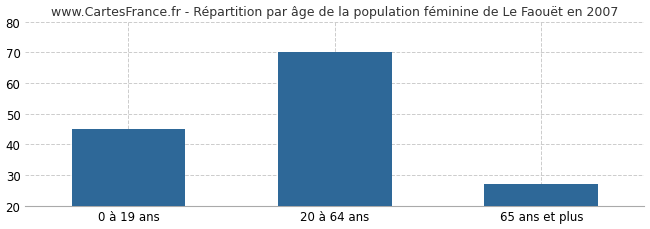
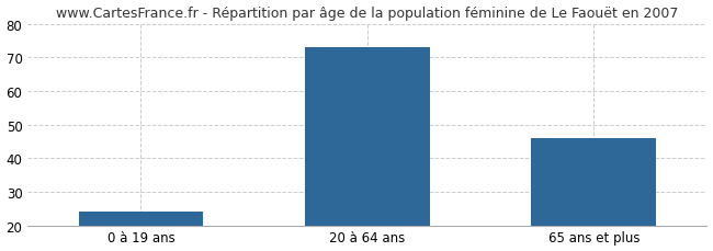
0 à 19 ans: 45 -> 24
20 à 64 ans: 70 -> 73
65 ans et plus: 27 -> 46
